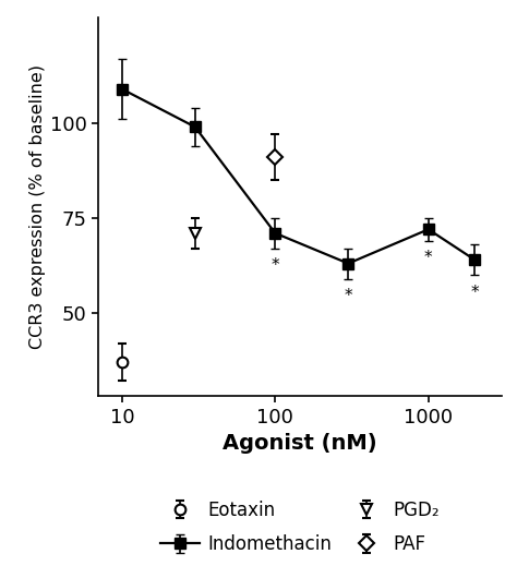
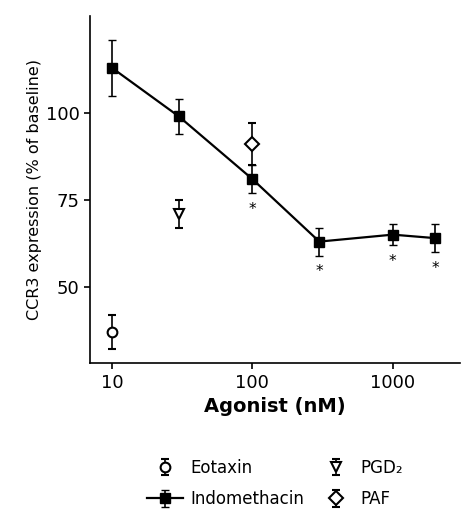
10: 109 -> 113
100: 71 -> 81
1000: 72 -> 65
